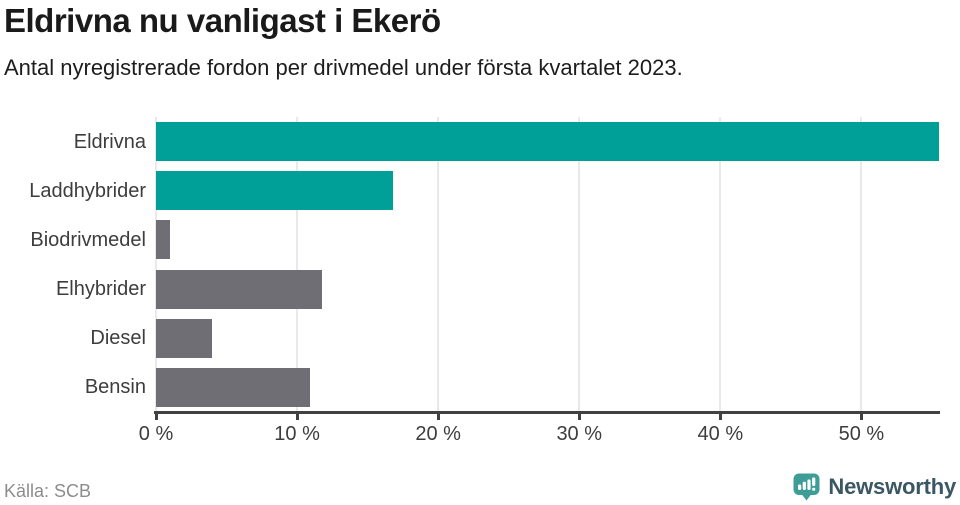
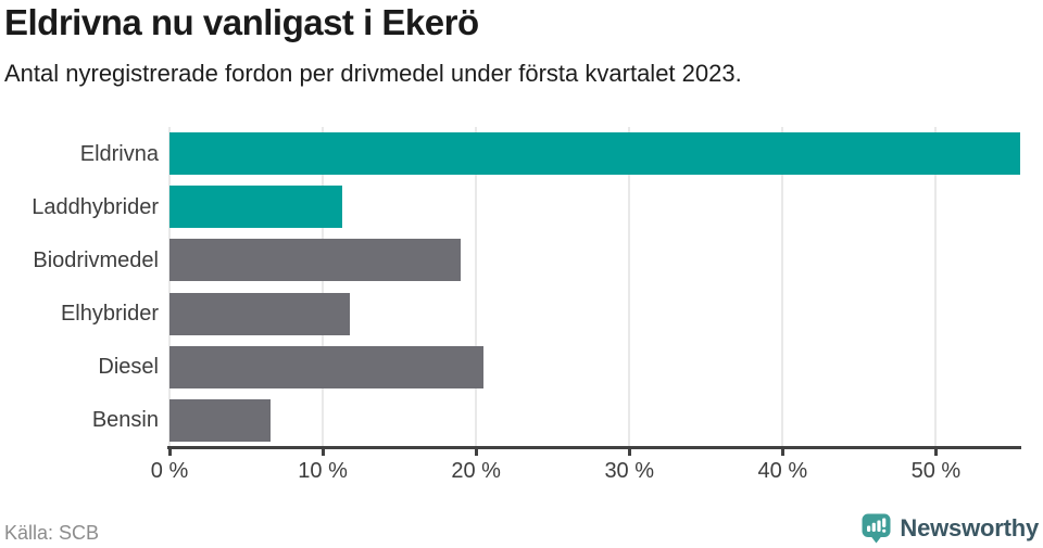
Laddhybrider: 16.8% -> 11.3%
Biodrivmedel: 1.0% -> 19.0%
Diesel: 4.0% -> 20.5%
Bensin: 10.9% -> 6.6%
